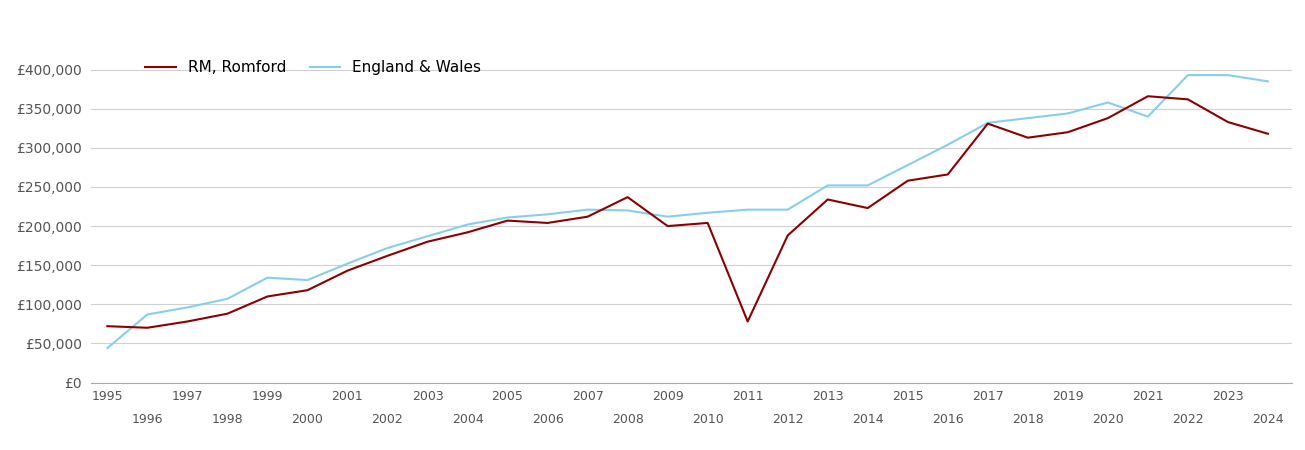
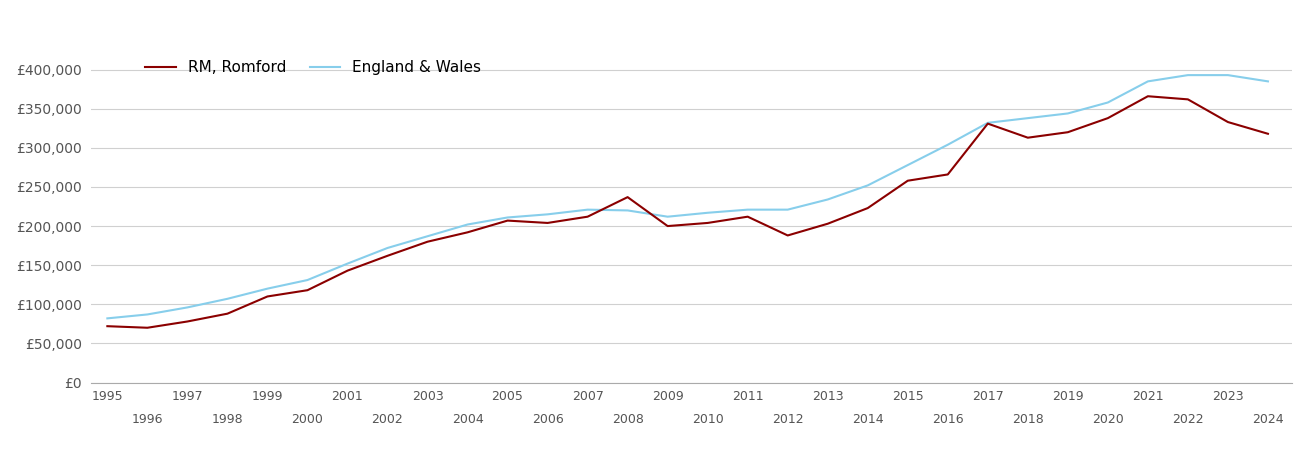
England & Wales/1995: £44,000 -> £82,000
England & Wales/1999: £134,000 -> £120,000
RM, Romford/2011: £78,000 -> £212,000
RM, Romford/2013: £234,000 -> £203,000
England & Wales/2013: £252,000 -> £234,000
England & Wales/2021: £340,000 -> £385,000
